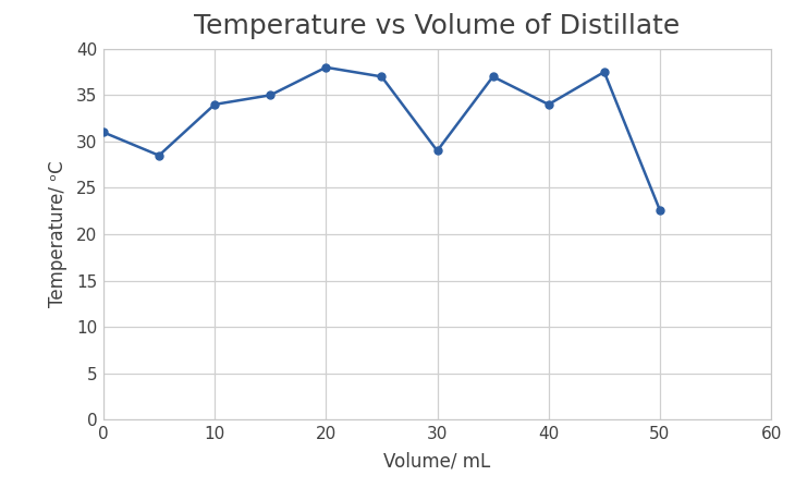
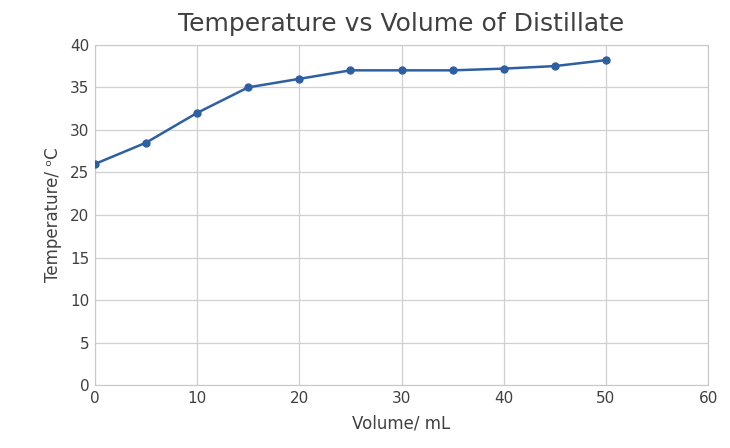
0: 31.0 -> 26.0
10: 34.0 -> 32.0
20: 38.0 -> 36.0
30: 29.0 -> 37.0
40: 34.0 -> 37.2
50: 22.6 -> 38.2
